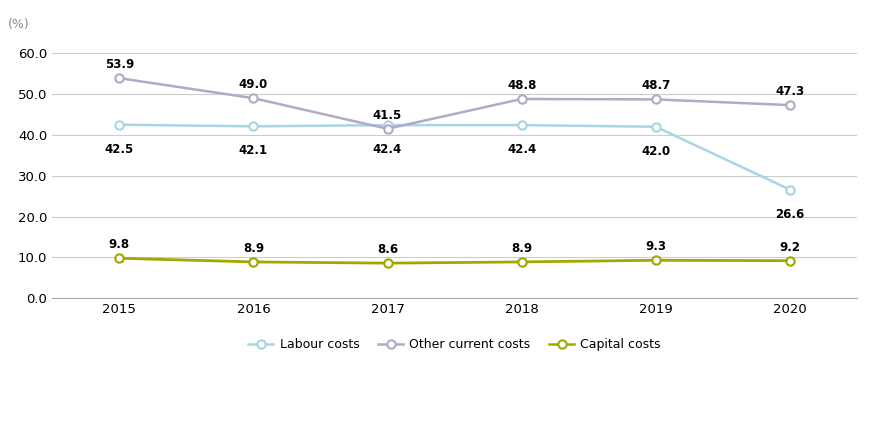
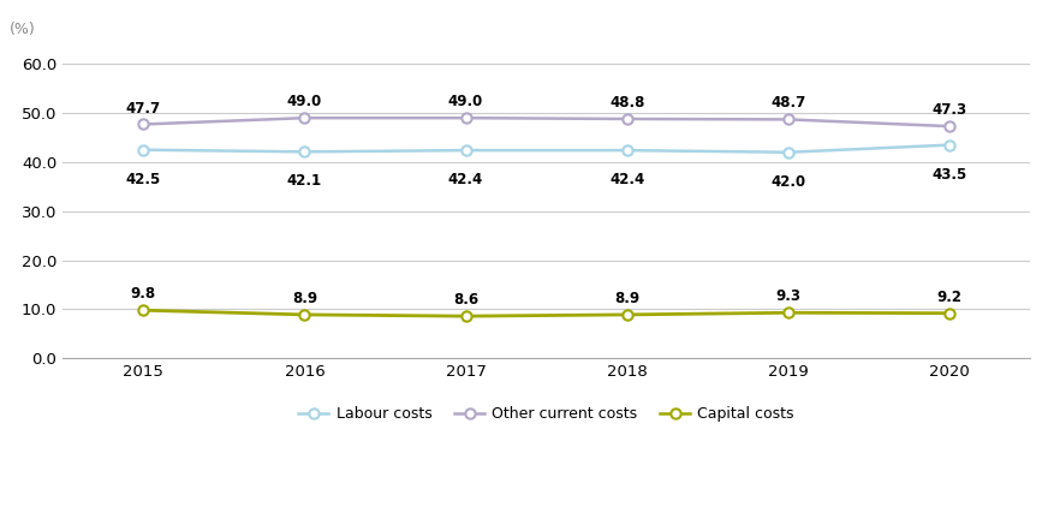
Other current costs/2015: 53.9 -> 47.7
Other current costs/2017: 41.5 -> 49.0
Labour costs/2020: 26.6 -> 43.5
